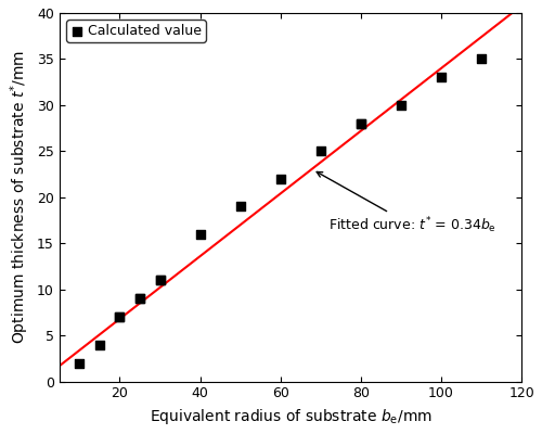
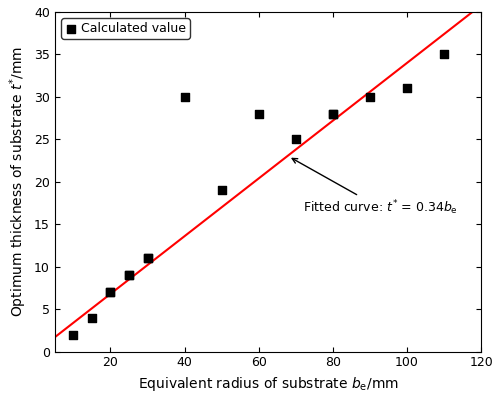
Calculated value/40: 16 -> 30
Calculated value/60: 22 -> 28
Calculated value/100: 33 -> 31
